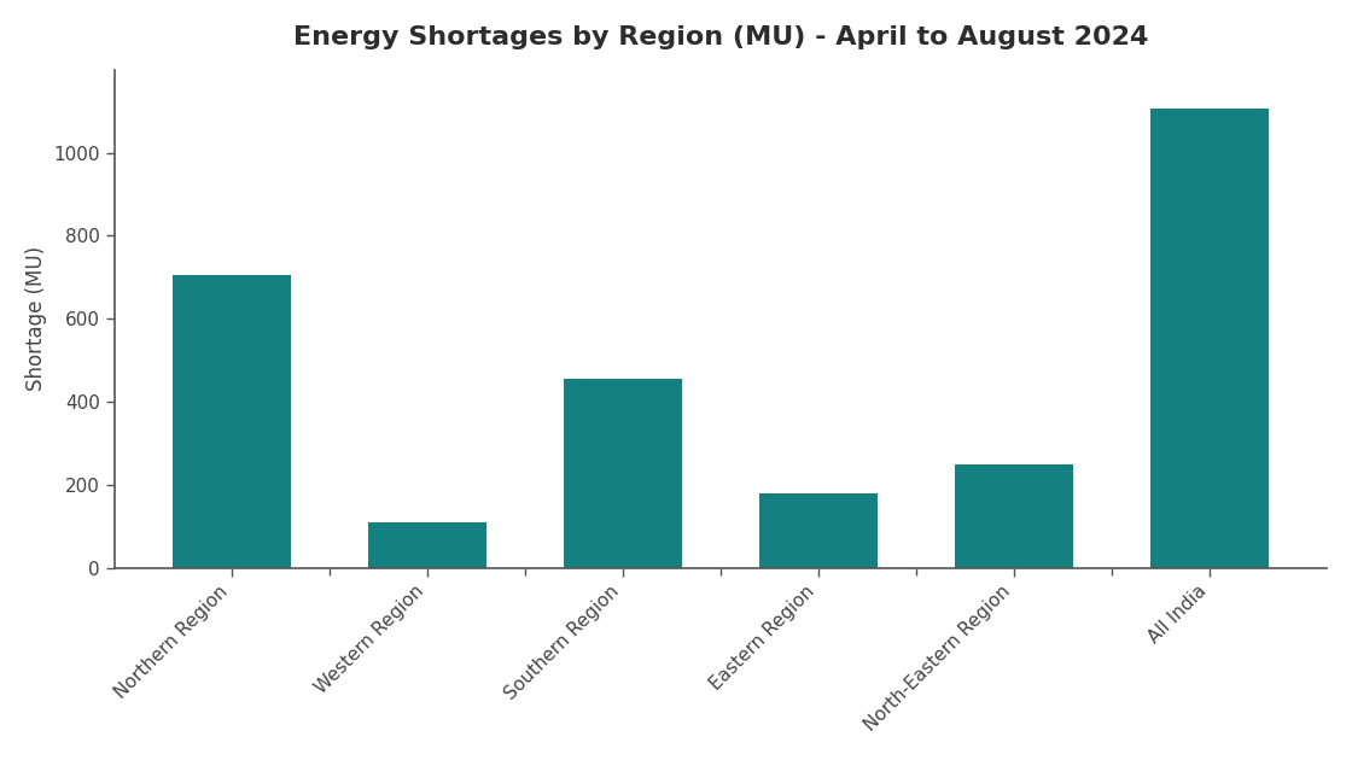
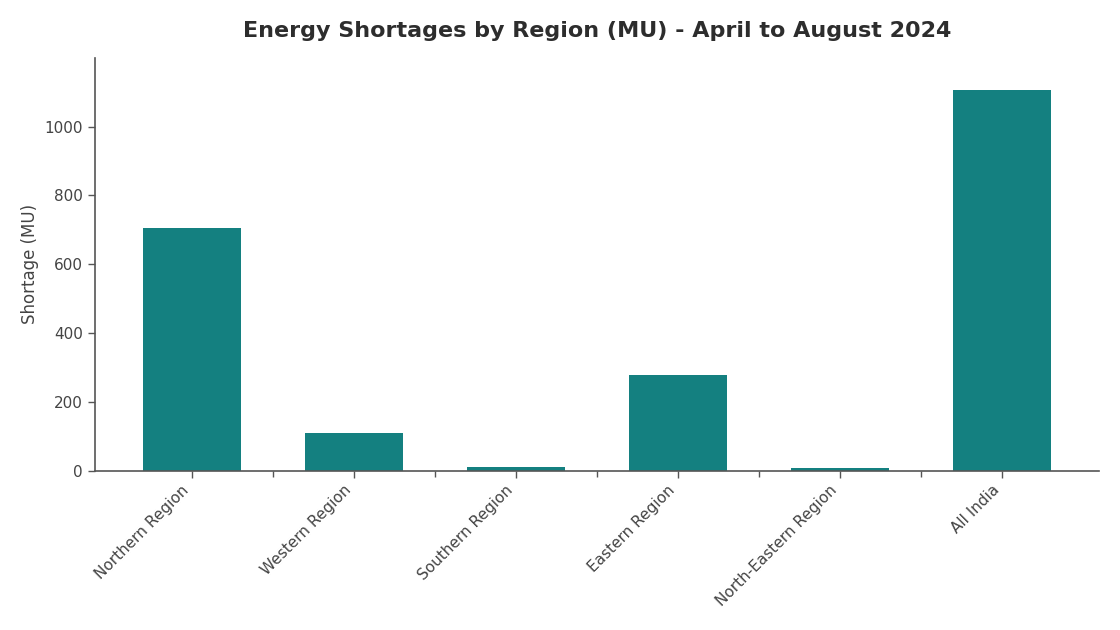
Southern Region: 455 -> 10
Eastern Region: 180 -> 278
North-Eastern Region: 250 -> 8
